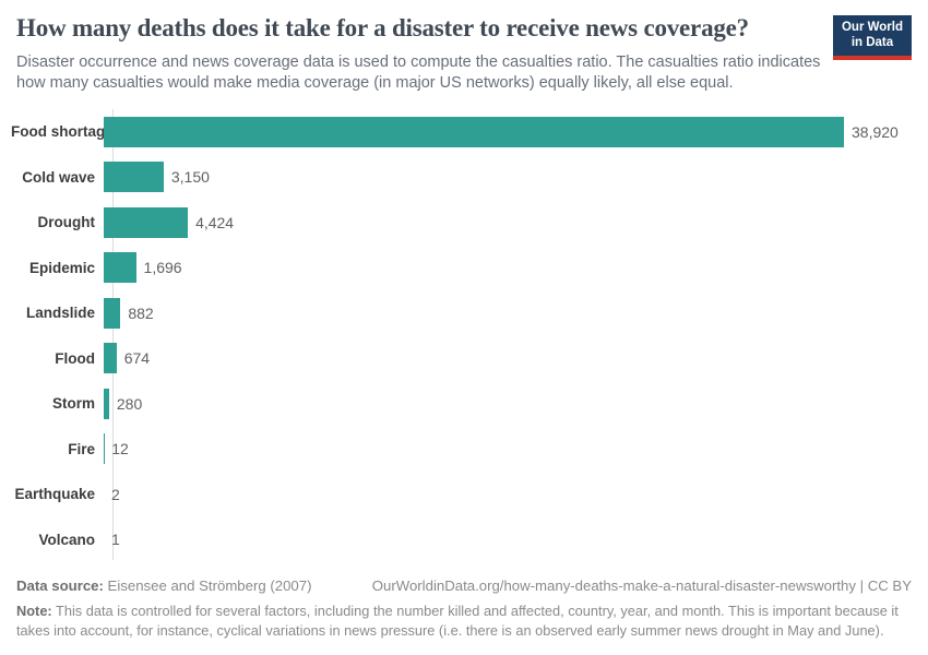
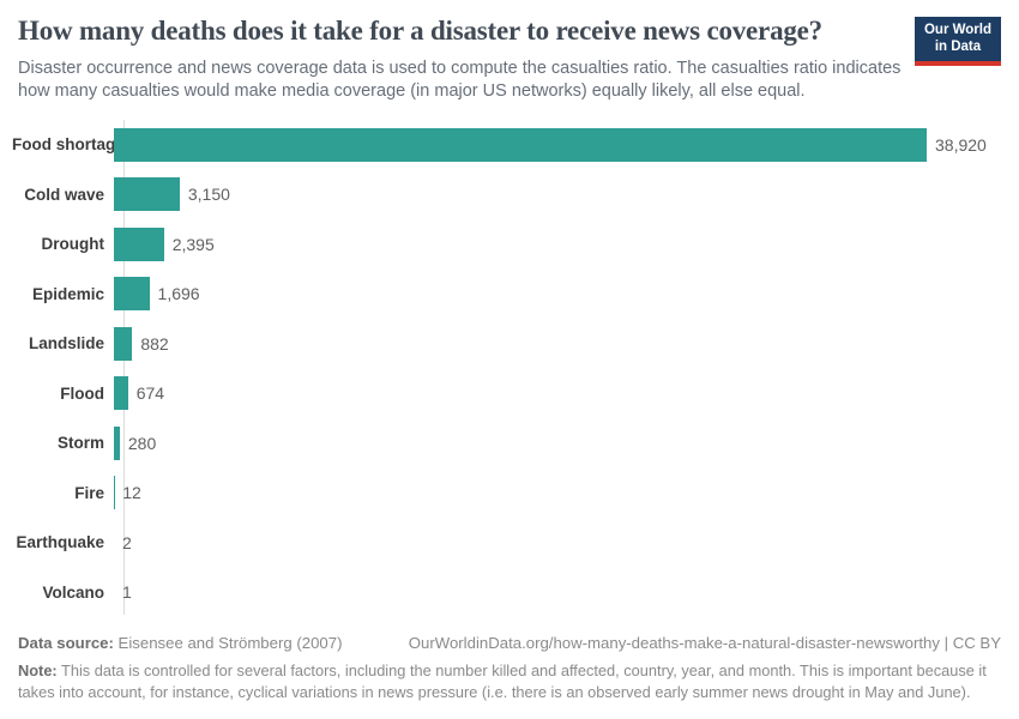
Drought: 4,424 -> 2,395
